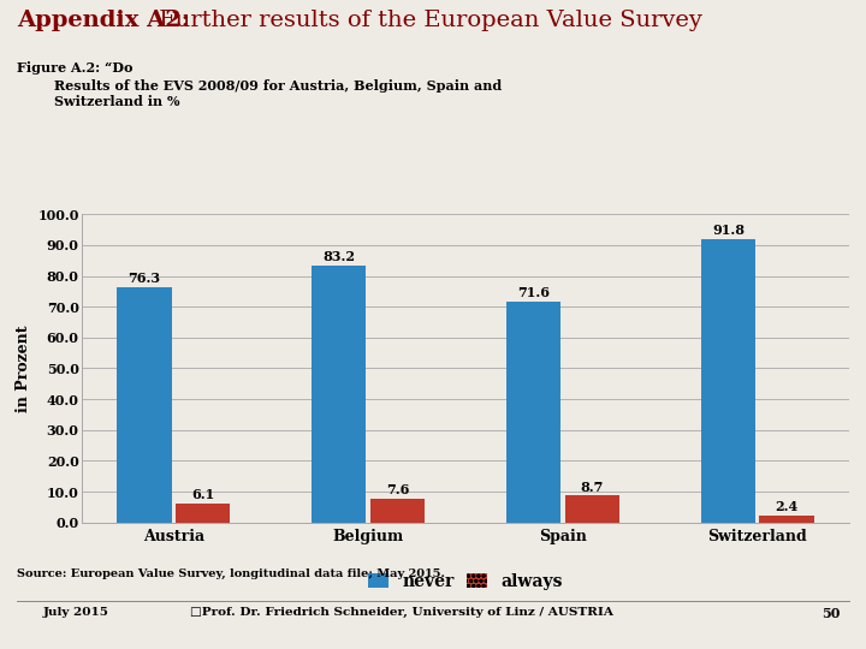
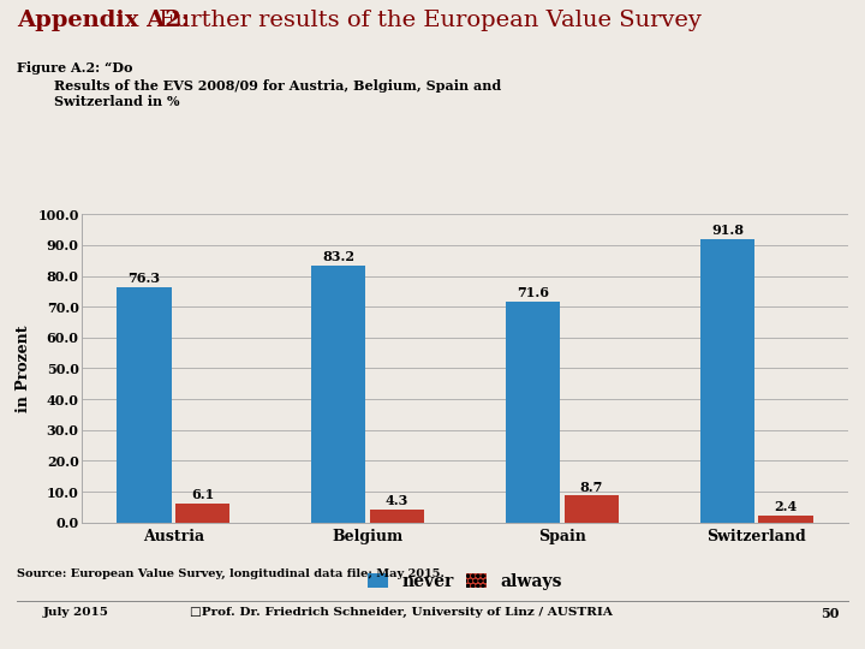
always/Belgium: 7.6 -> 4.3
